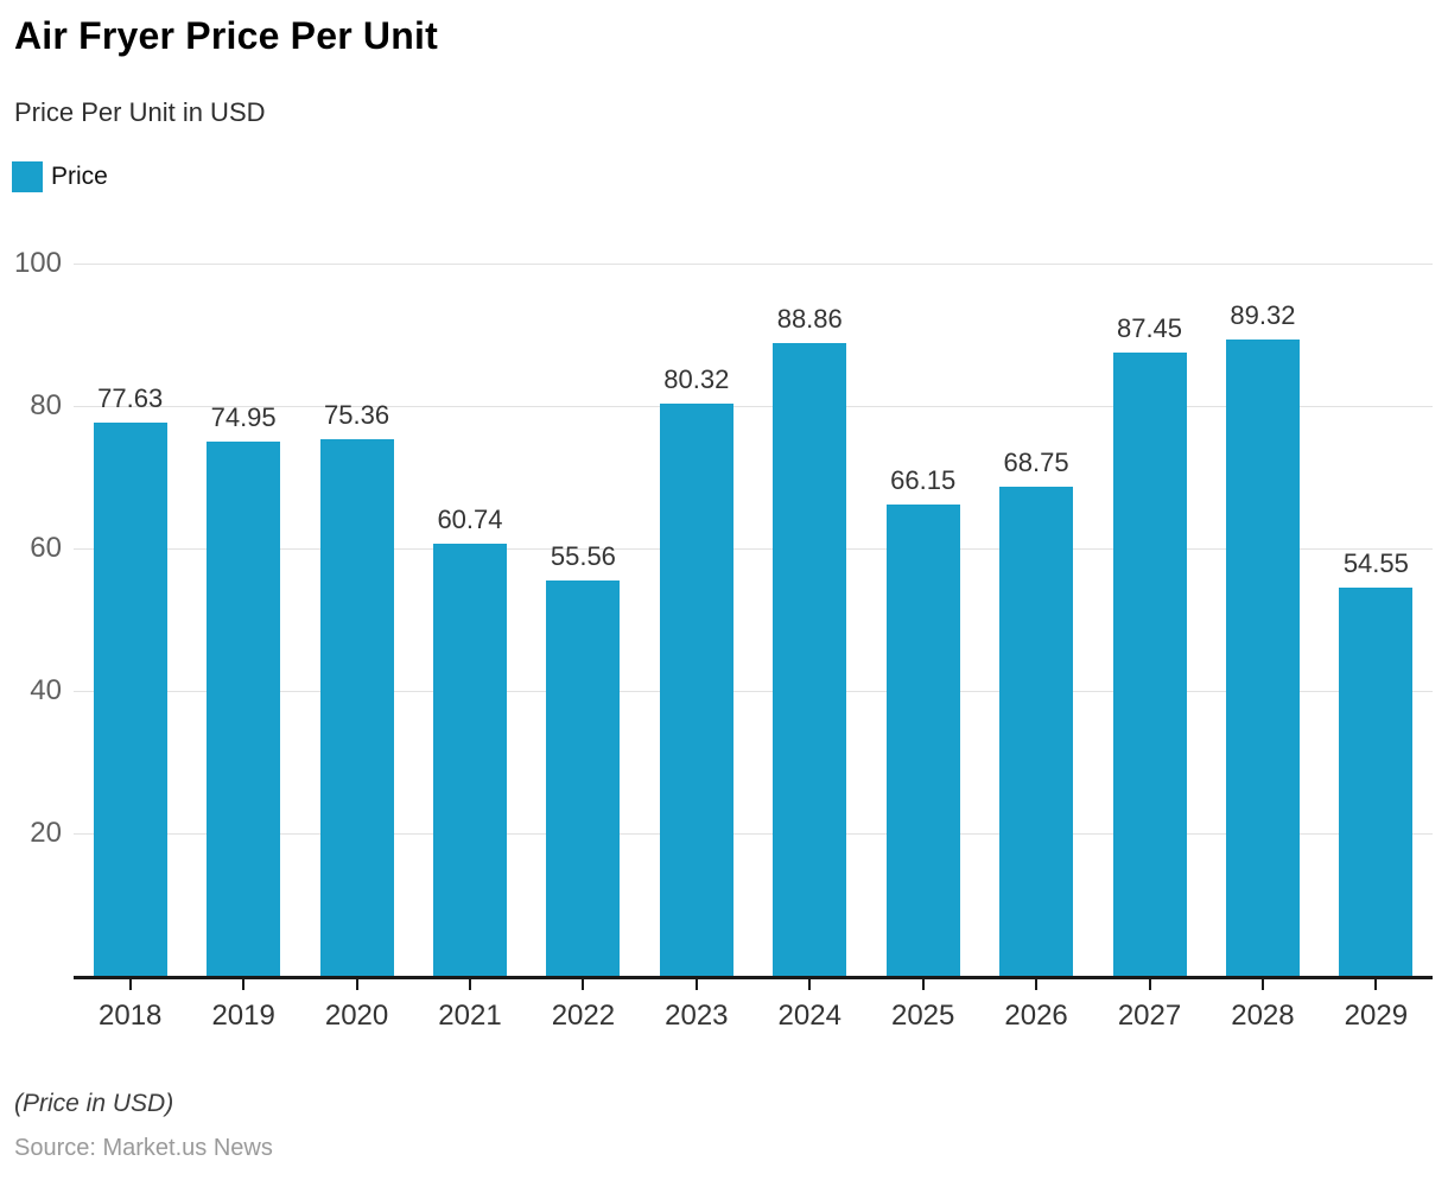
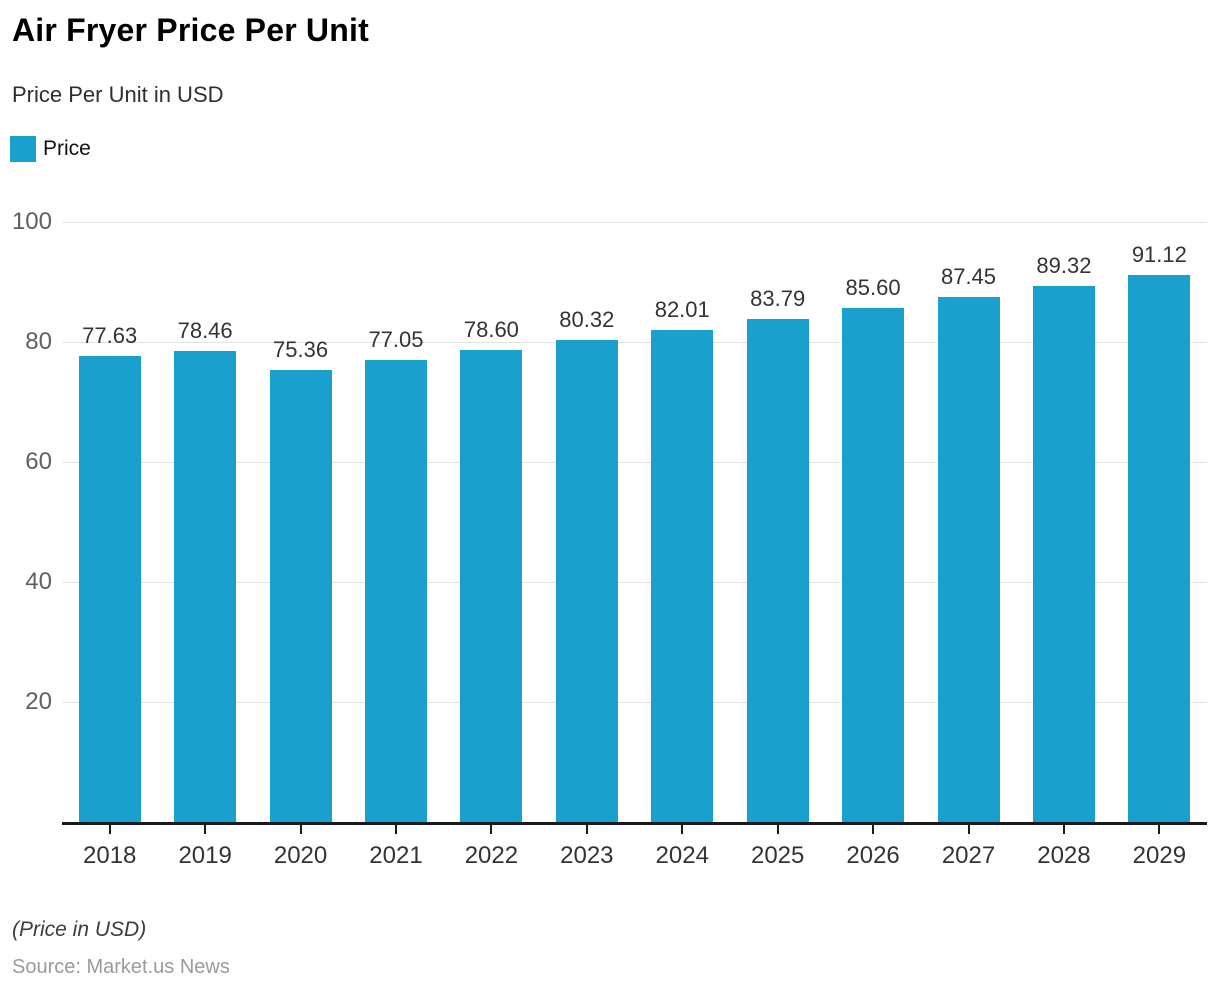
2019: 74.95 -> 78.46
2021: 60.74 -> 77.05
2022: 55.56 -> 78.60
2024: 88.86 -> 82.01
2025: 66.15 -> 83.79
2026: 68.75 -> 85.60
2029: 54.55 -> 91.12
